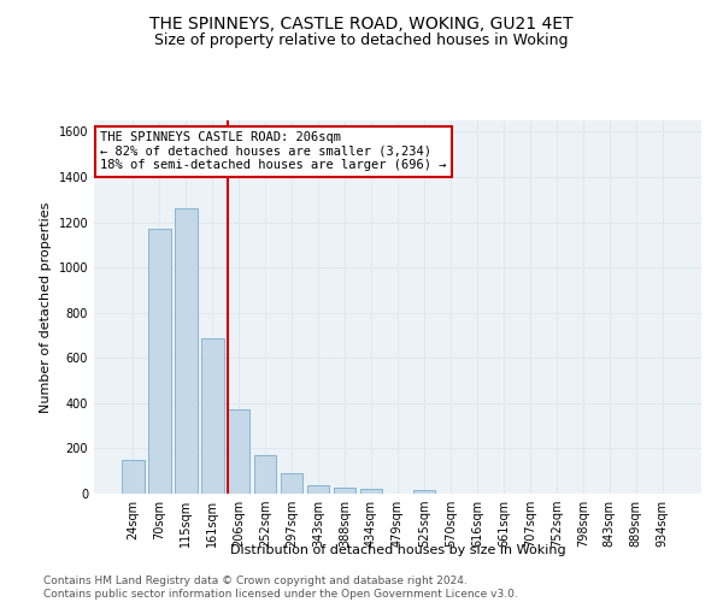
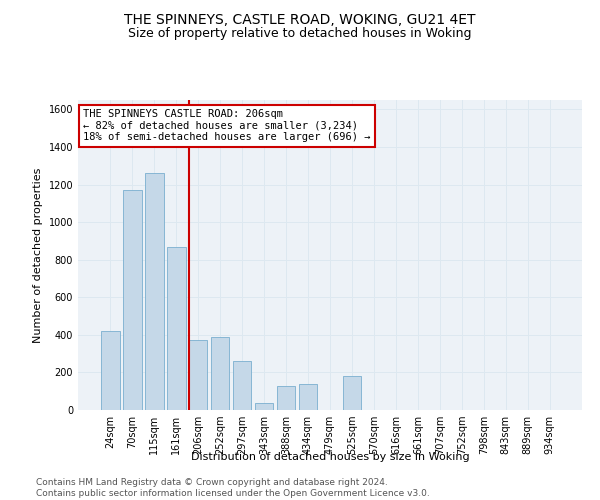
24sqm: 150 -> 420
161sqm: 680 -> 870
252sqm: 170 -> 390
297sqm: 90 -> 260
388sqm: 20 -> 130
434sqm: 20 -> 140
525sqm: 20 -> 180
